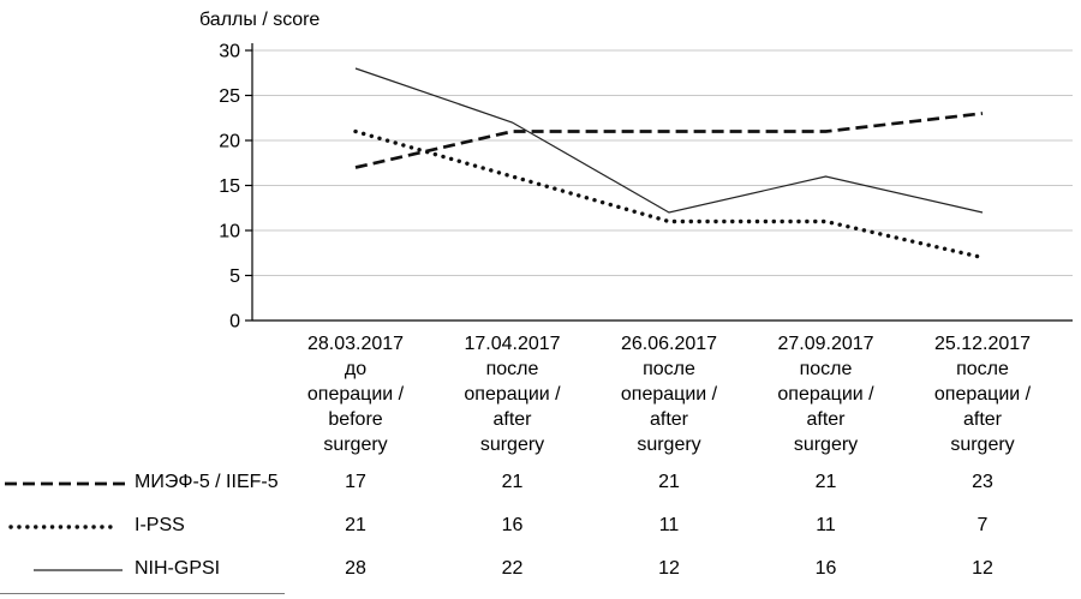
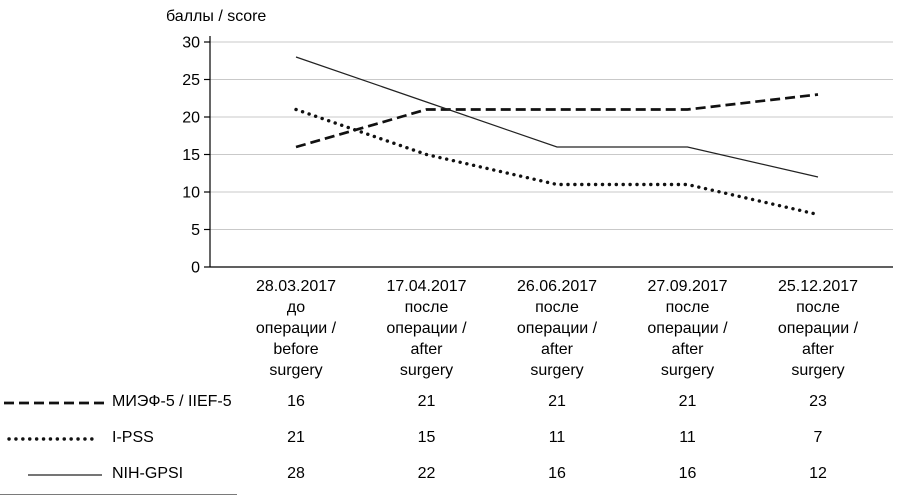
МИЭФ-5 / IIEF-5/28.03.2017: 17 -> 16
I-PSS/17.04.2017: 16 -> 15
NIH-GPSI/26.06.2017: 12 -> 16
